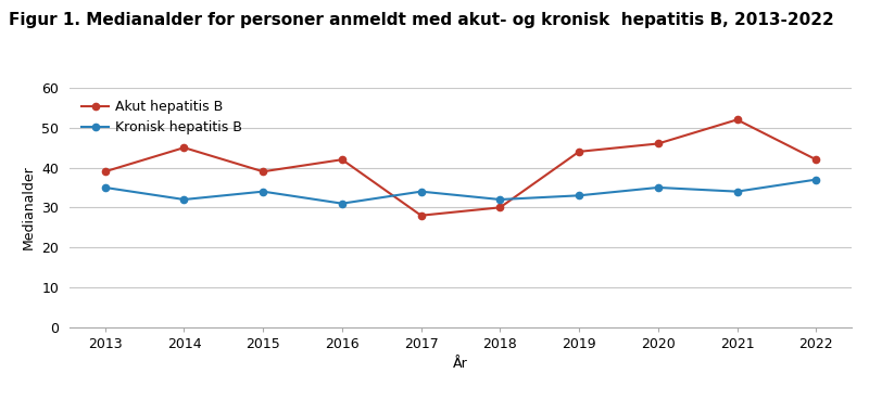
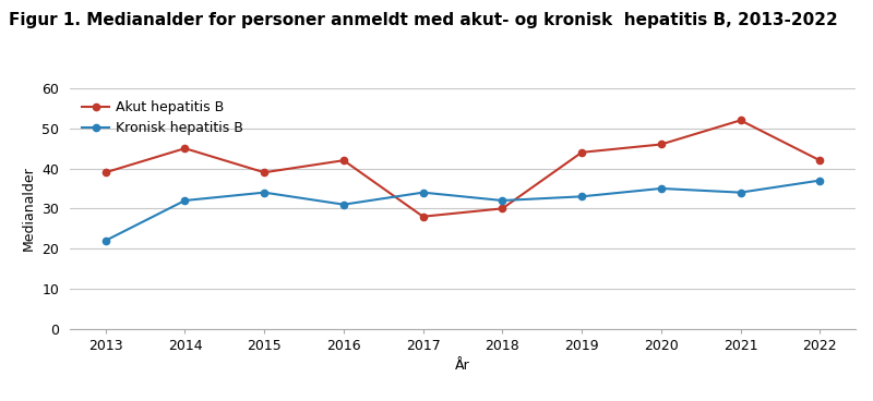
Kronisk hepatitis B/2013: 35 -> 22
